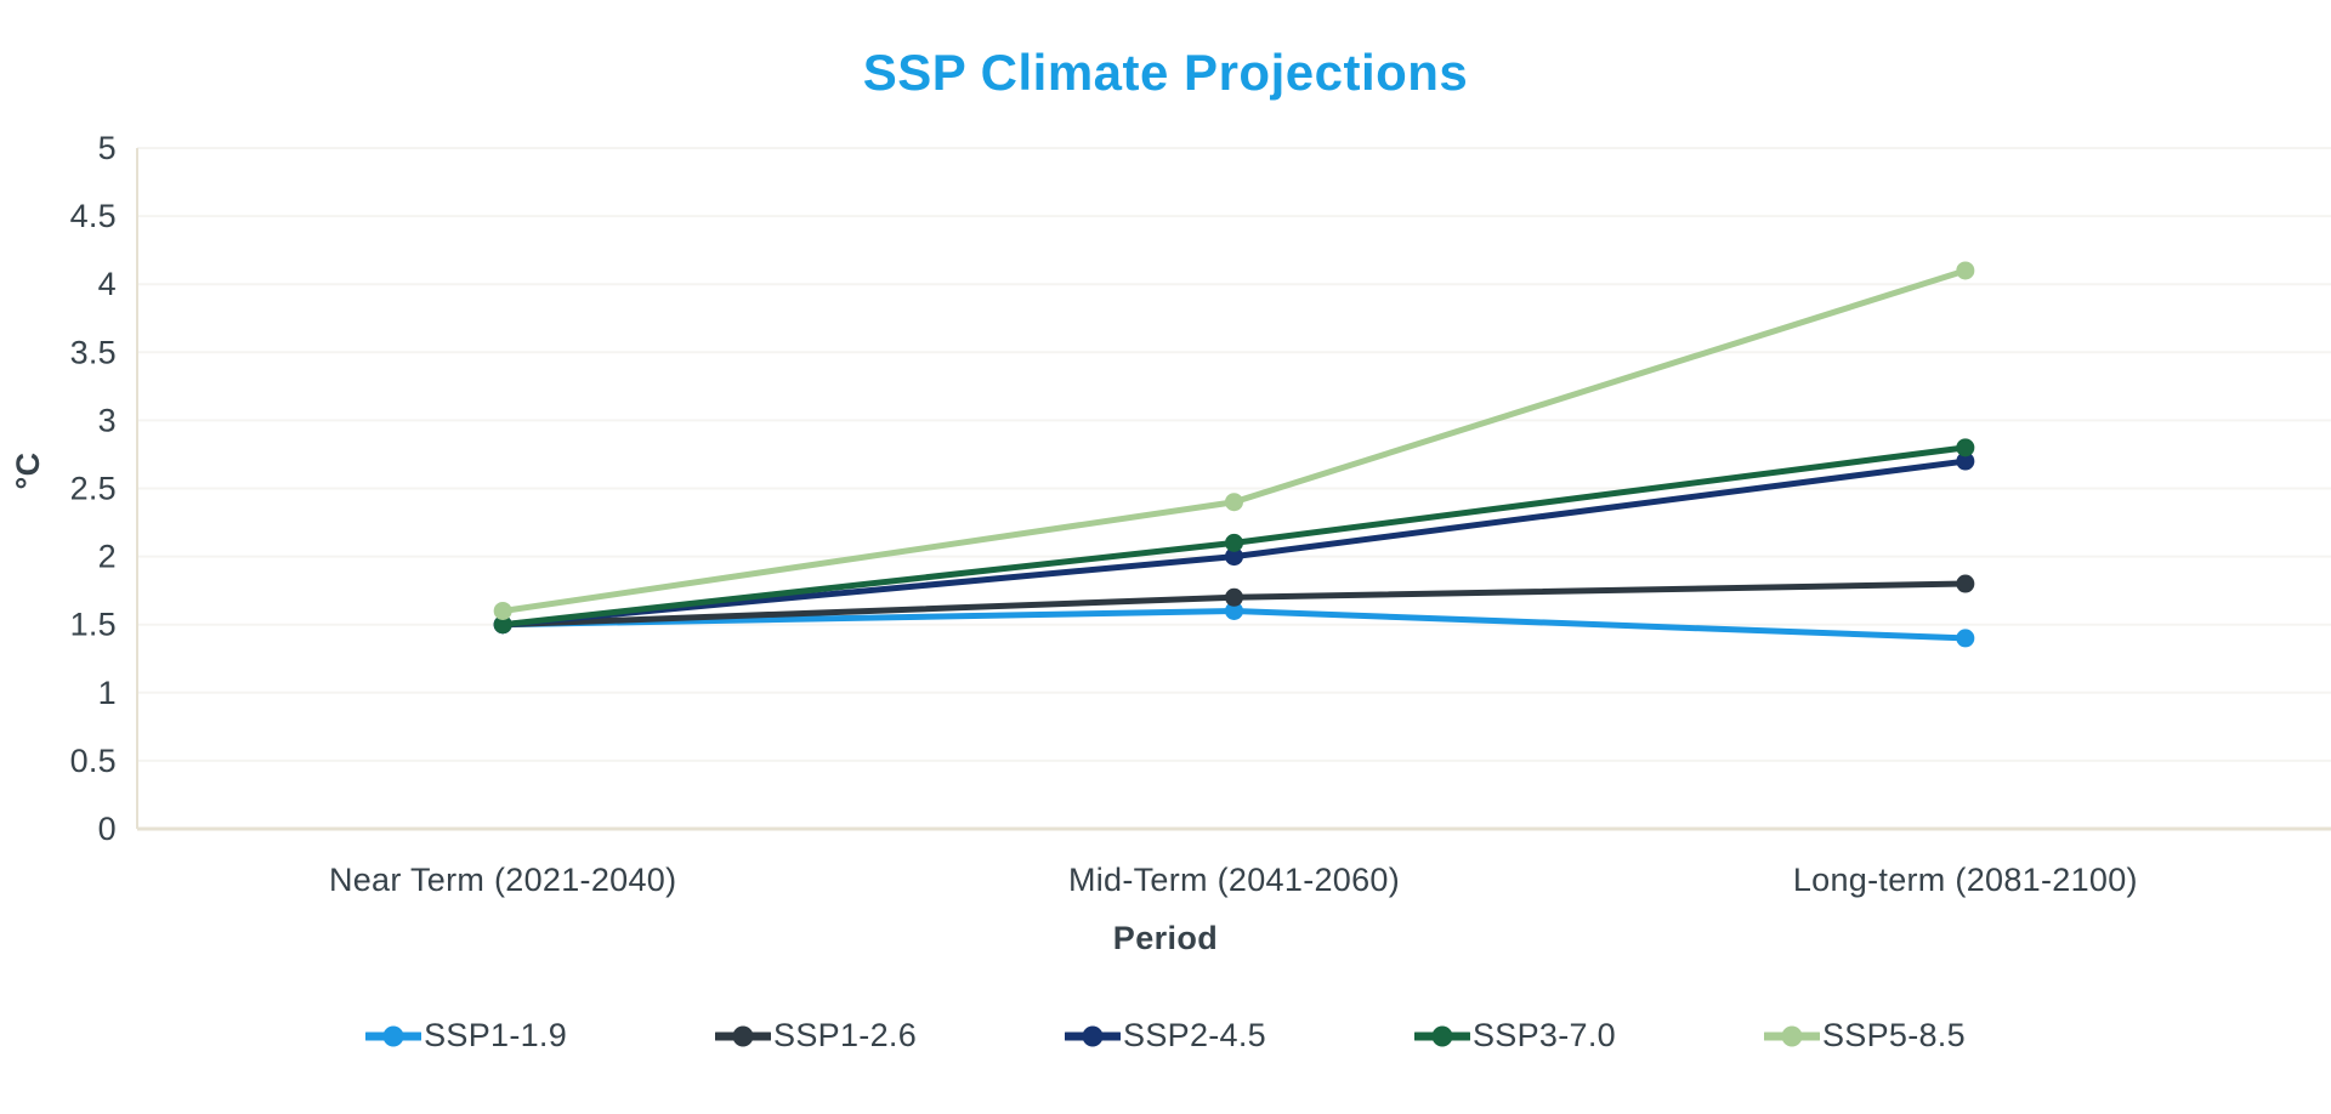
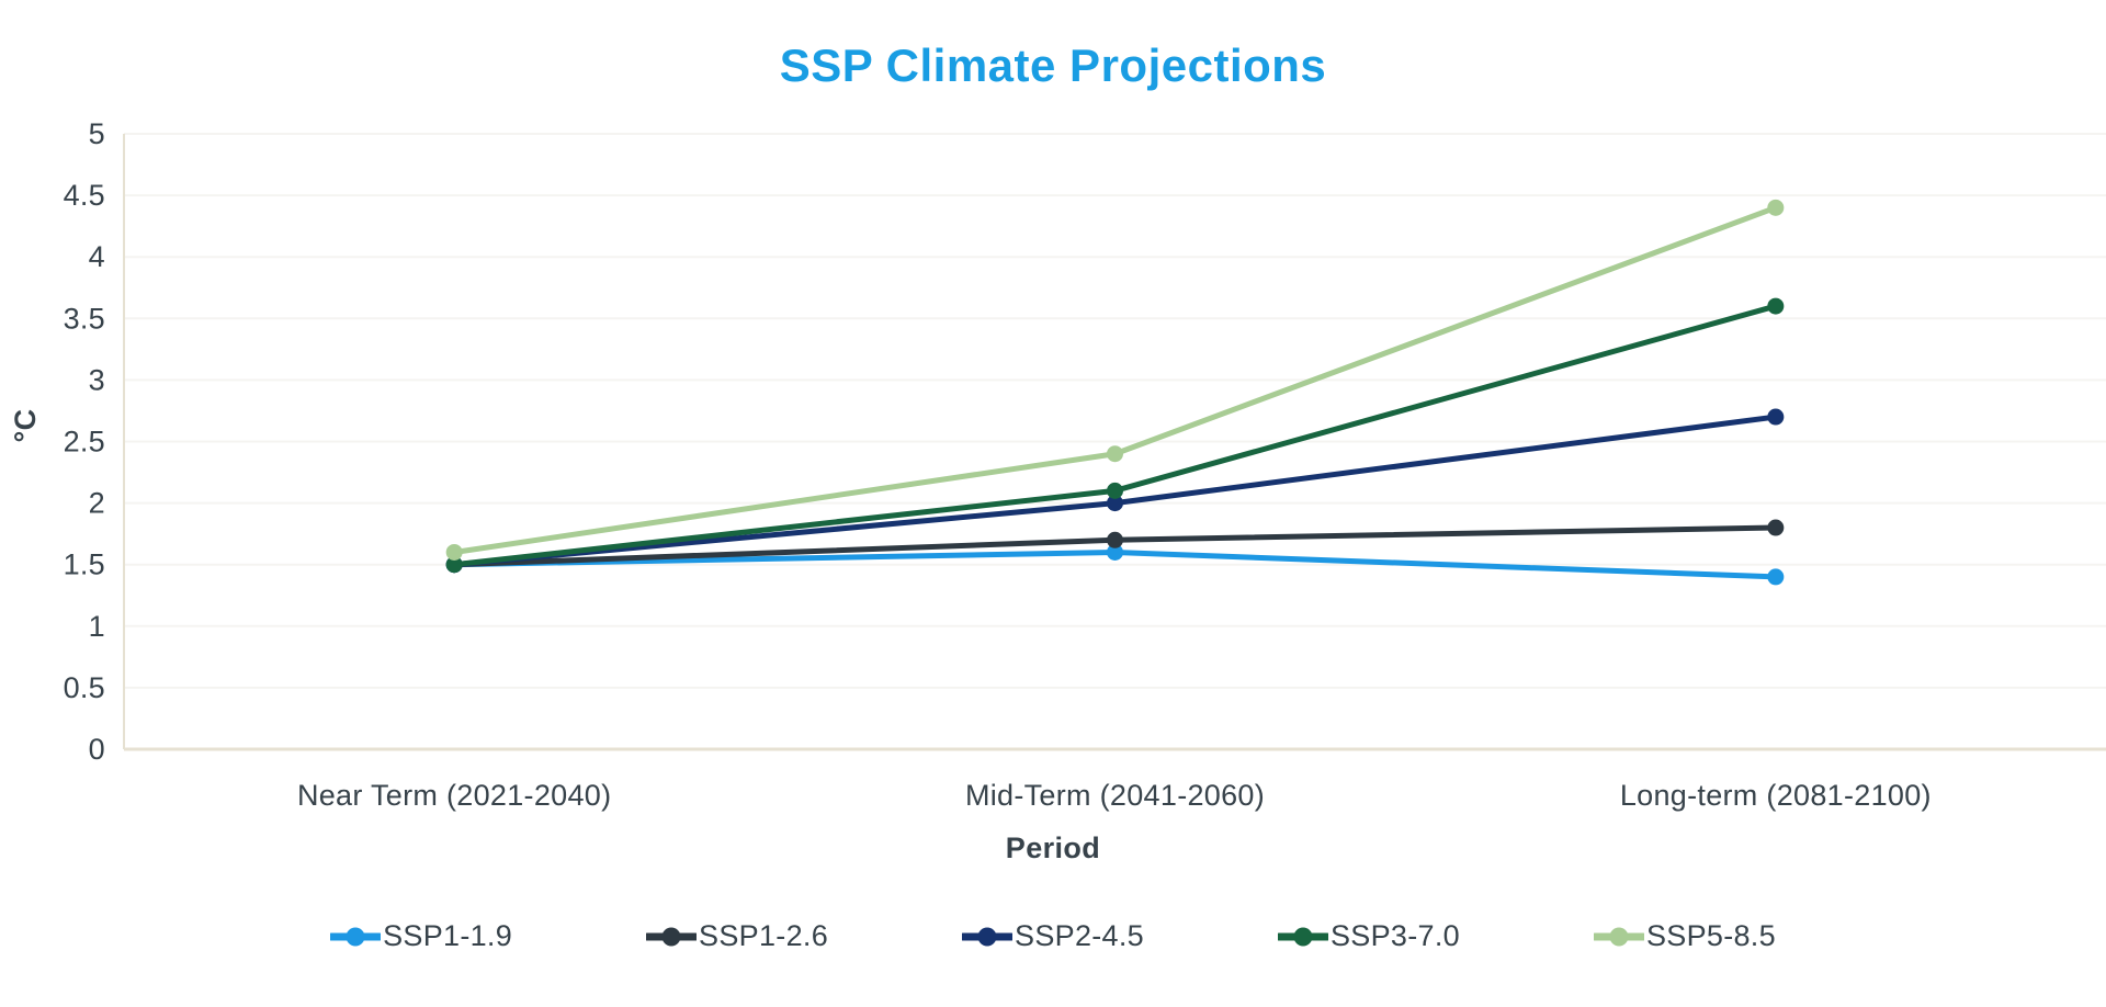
SSP3-7.0/Long-term (2081-2100): 2.8 -> 3.6
SSP5-8.5/Long-term (2081-2100): 4.1 -> 4.4
